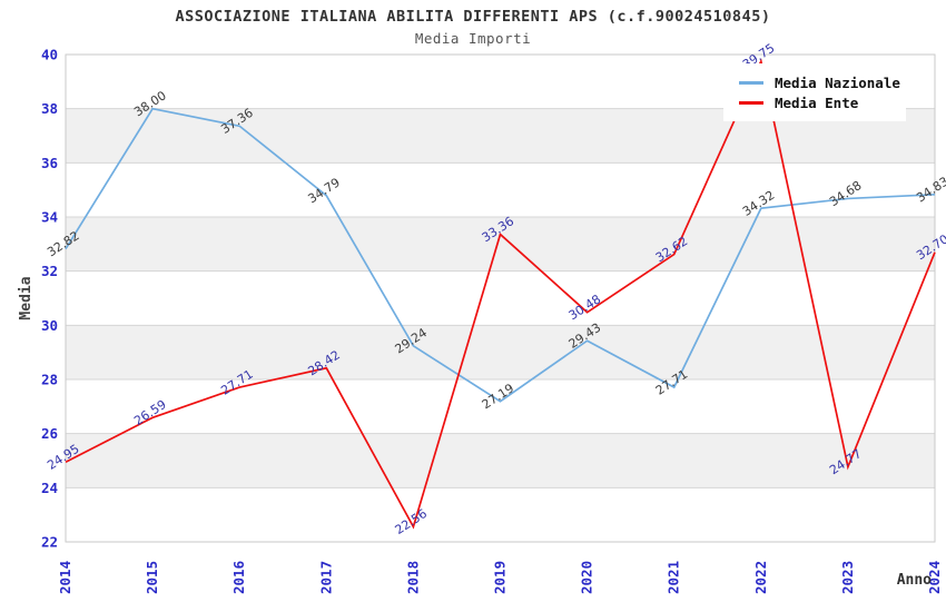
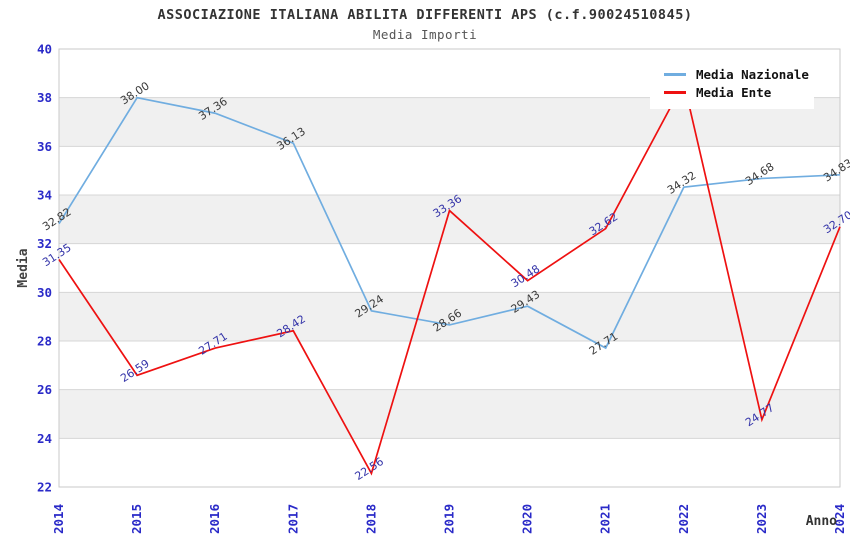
Media Ente/2014: 24.95 -> 31.35
Media Nazionale/2017: 34.79 -> 36.13
Media Nazionale/2019: 27.19 -> 28.66
Media Ente/2022: 39.75 -> 38.63
